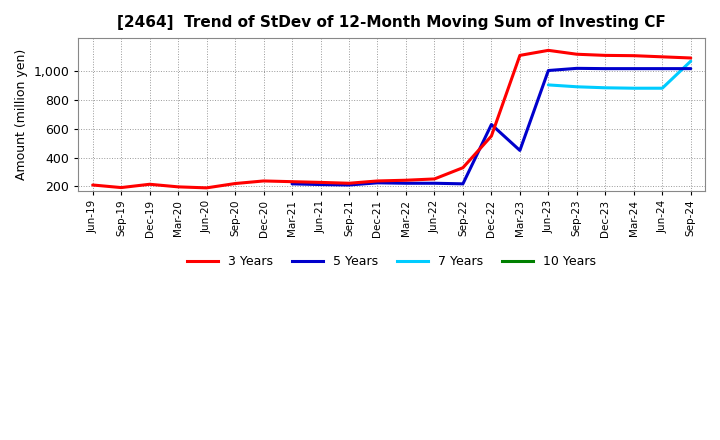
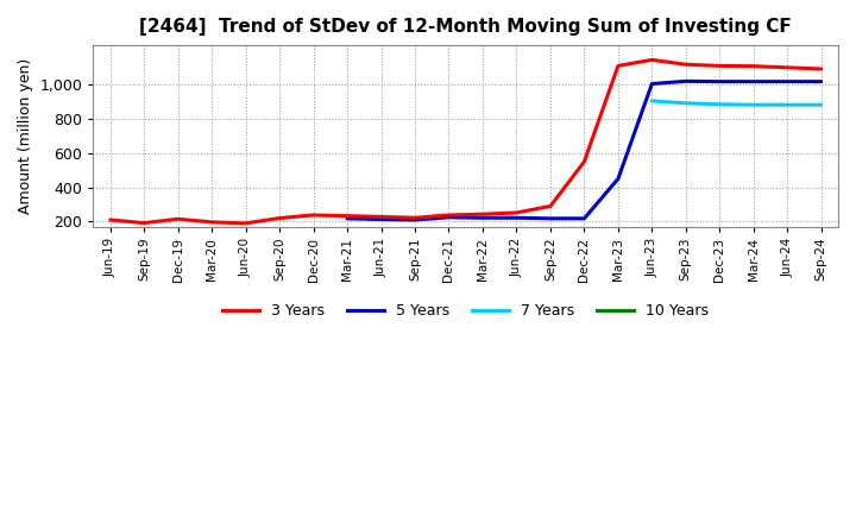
3 Years/Sep-22: 330 -> 290
5 Years/Dec-22: 630 -> 220
7 Years/Sep-24: 1,070 -> 880
